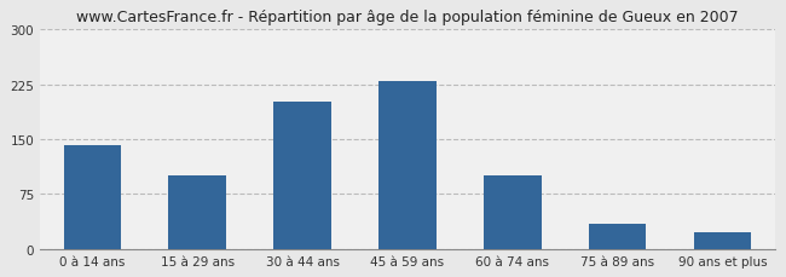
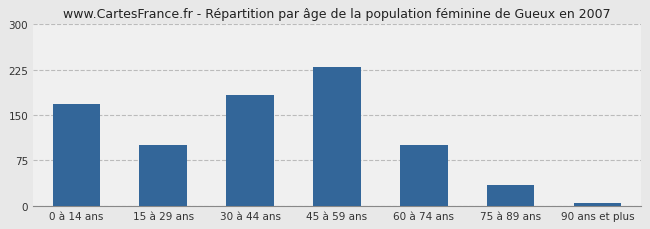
0 à 14 ans: 142 -> 168
30 à 44 ans: 202 -> 183
90 ans et plus: 22 -> 5
